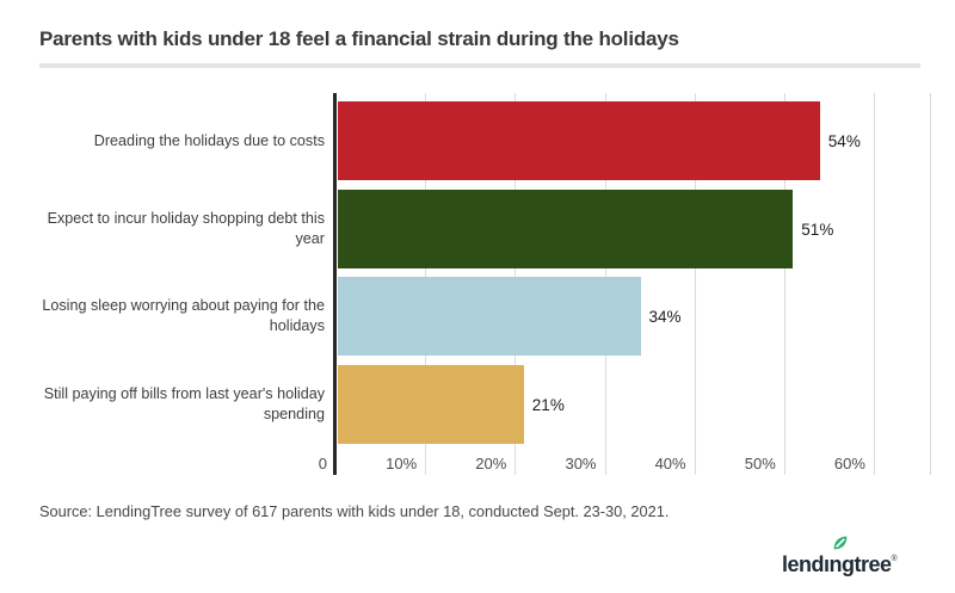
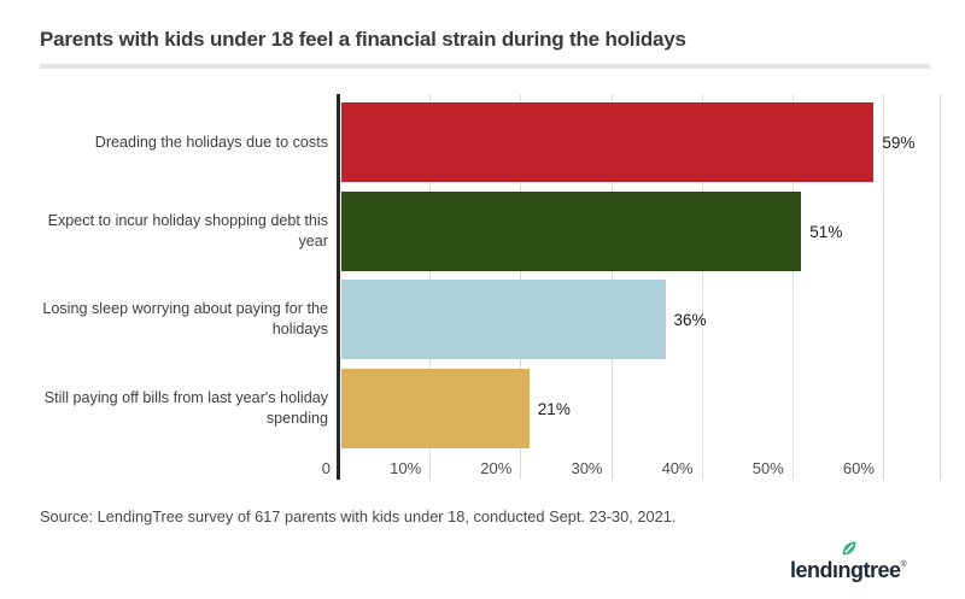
Dreading the holidays due to costs: 54% -> 59%
Losing sleep worrying about paying for the holidays: 34% -> 36%
